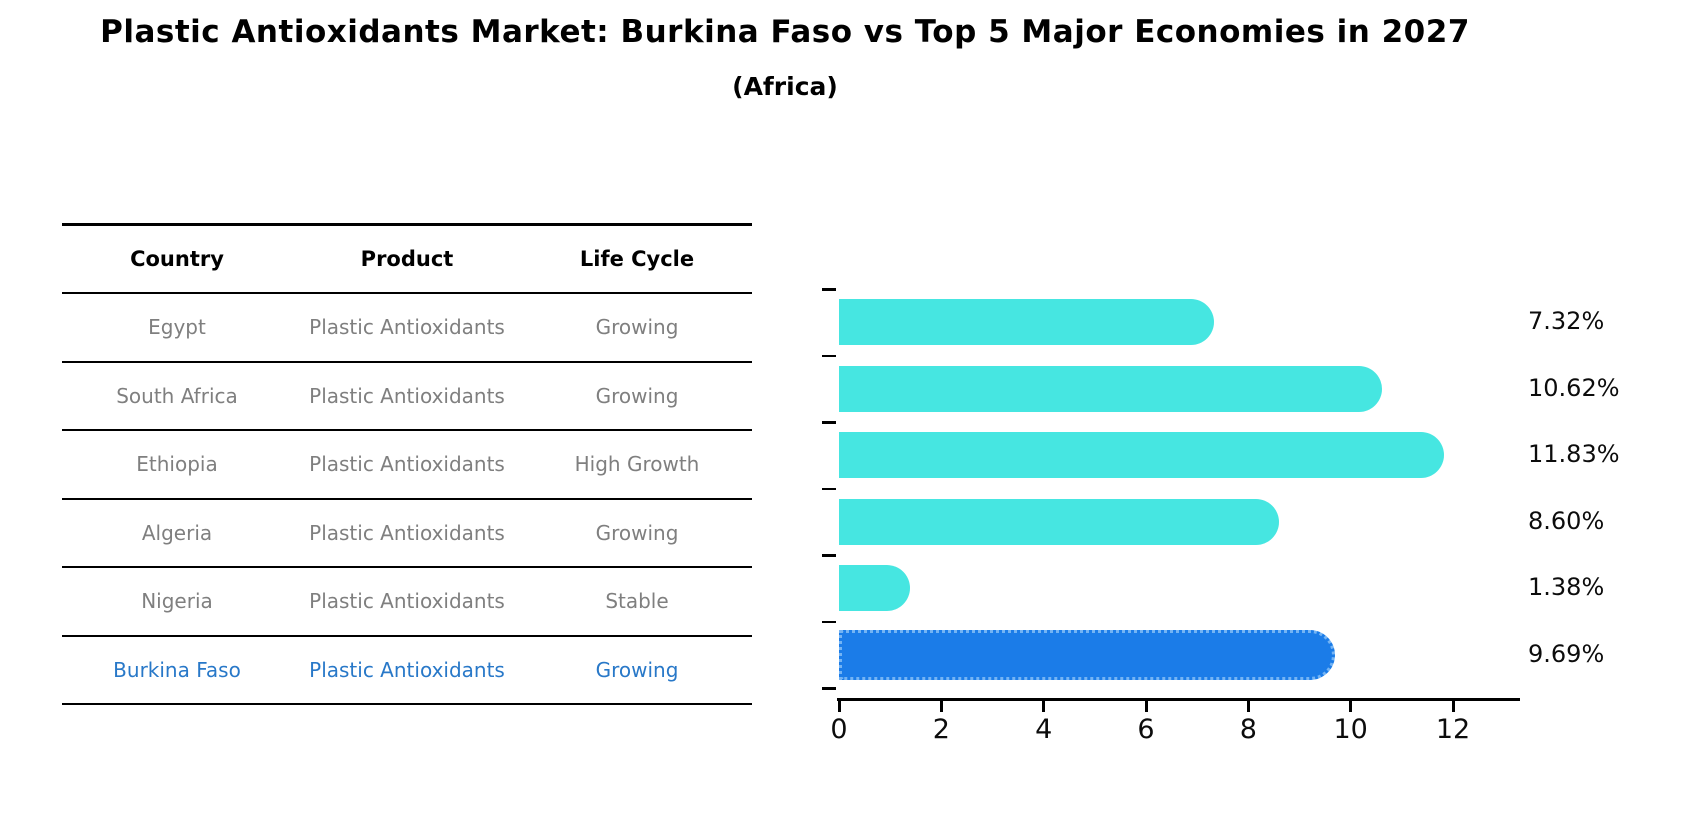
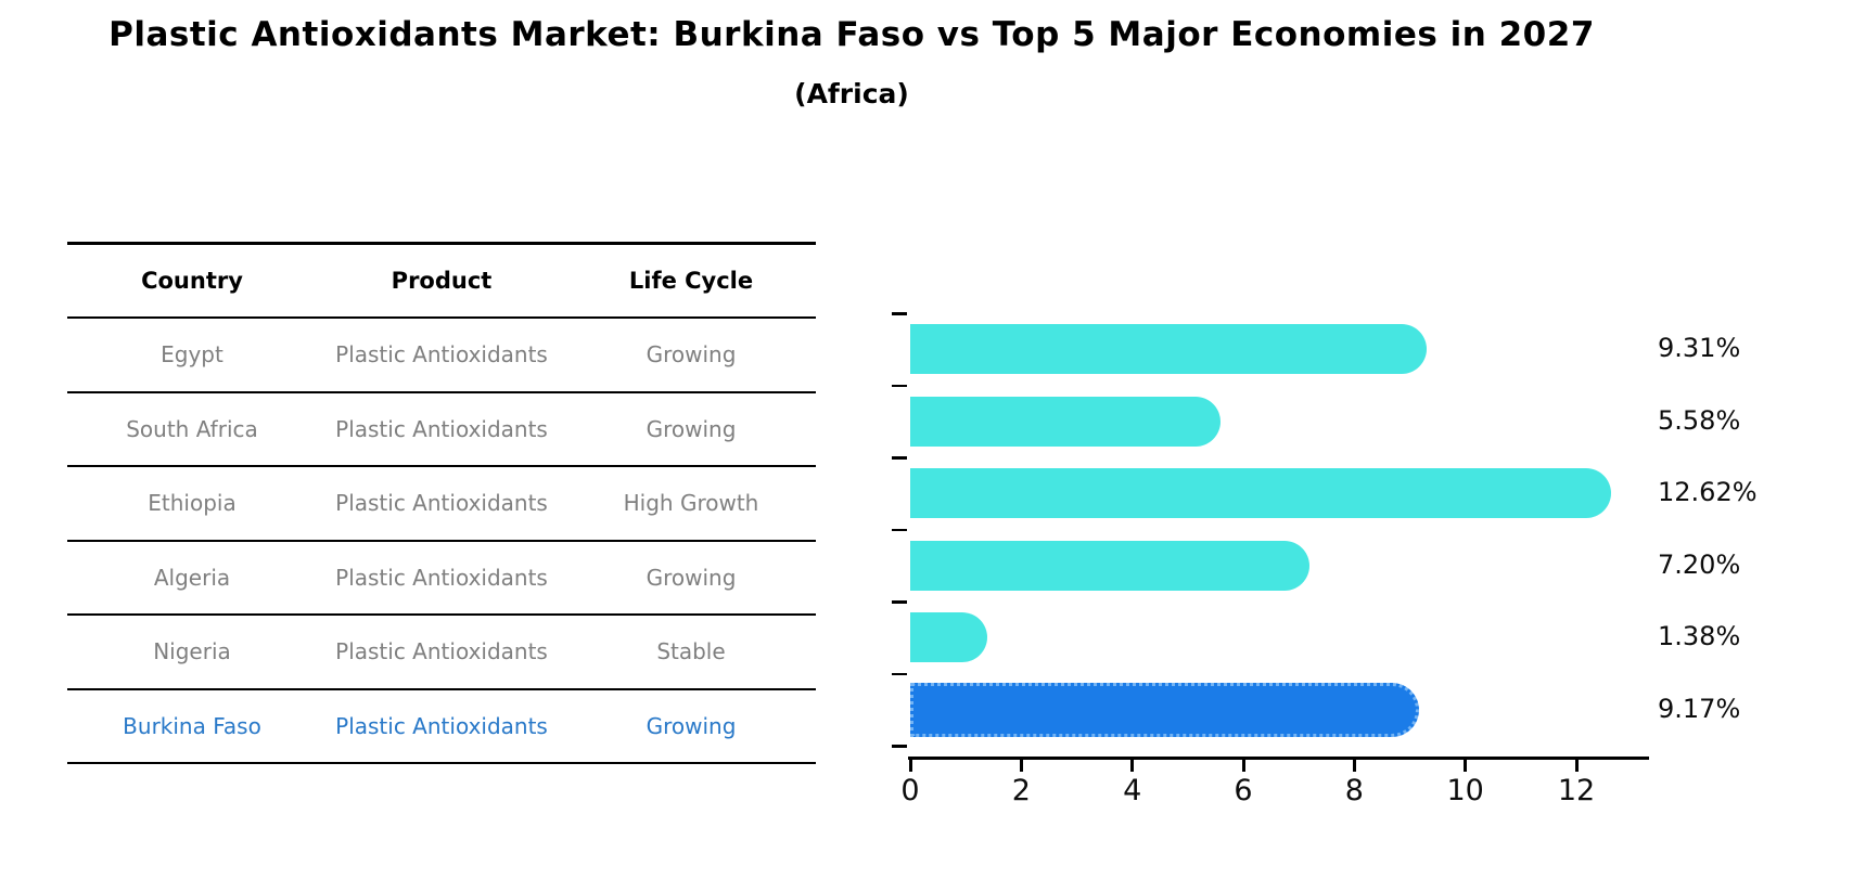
Egypt: 7.32% -> 9.31%
South Africa: 10.62% -> 5.58%
Ethiopia: 11.83% -> 12.62%
Algeria: 8.60% -> 7.20%
Burkina Faso: 9.69% -> 9.17%
